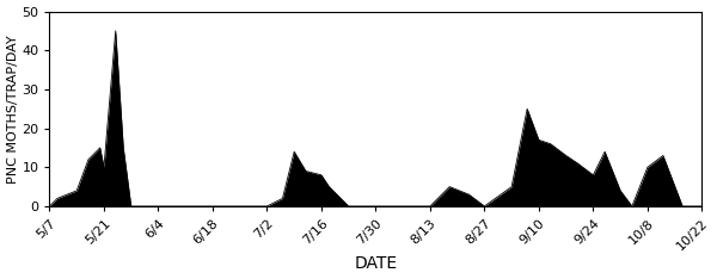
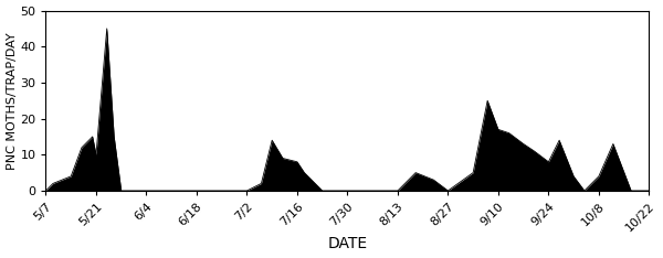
10/8: 10 -> 4
